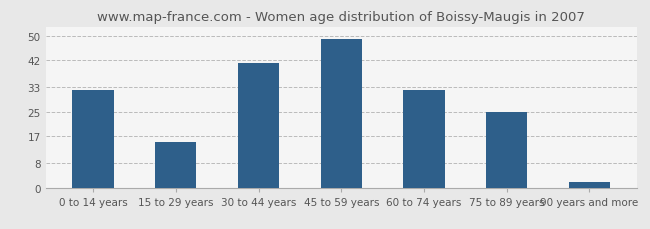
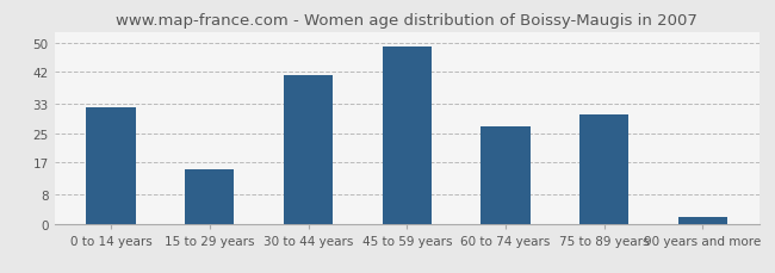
60 to 74 years: 32 -> 27
75 to 89 years: 25 -> 30
